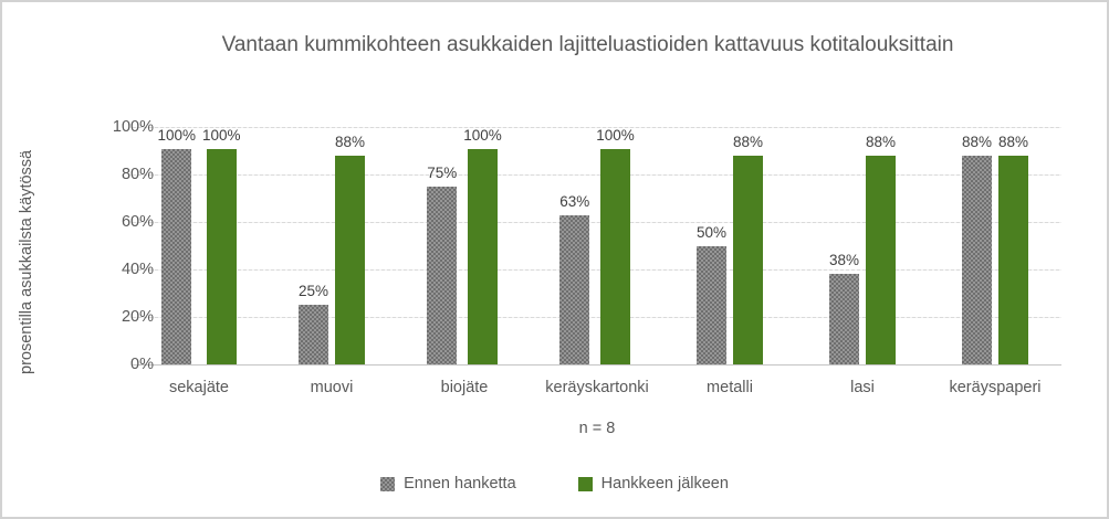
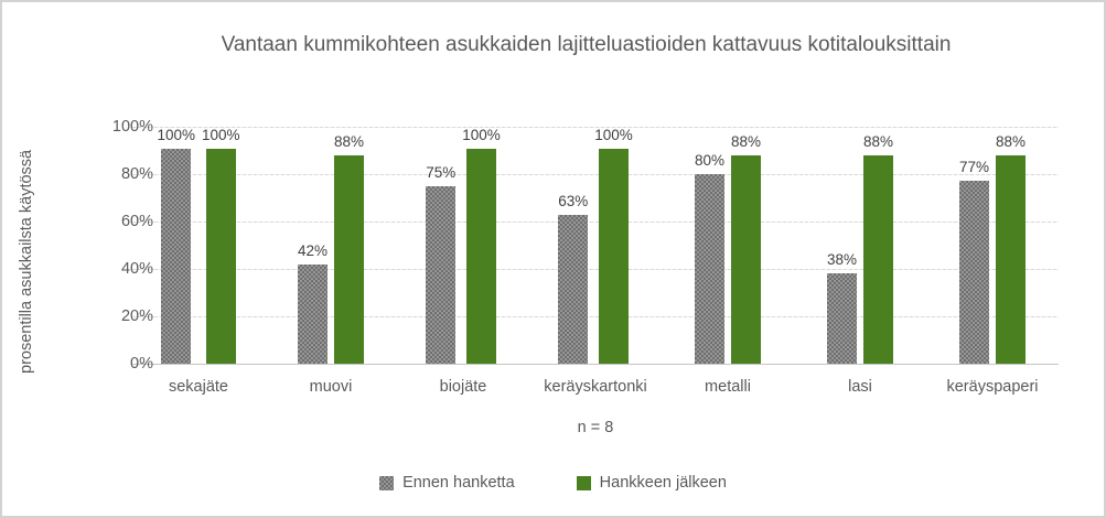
Ennen hanketta/muovi: 25% -> 42%
Ennen hanketta/metalli: 50% -> 80%
Ennen hanketta/keräyspaperi: 88% -> 77%
